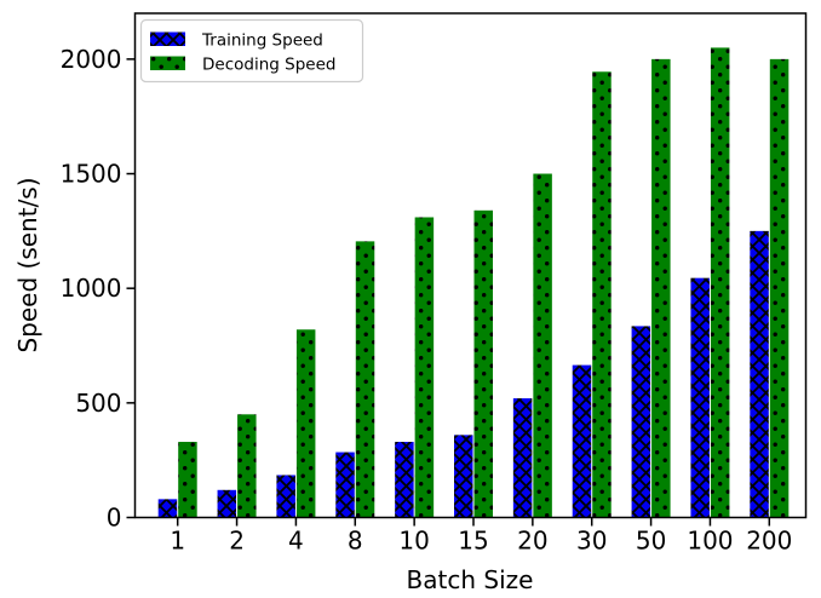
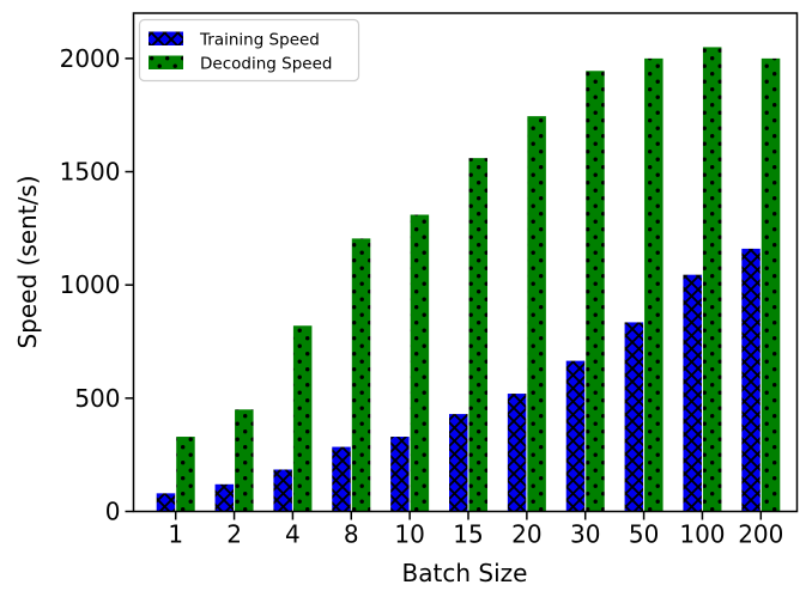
Training Speed/15: 360 -> 430
Decoding Speed/15: 1340 -> 1560
Decoding Speed/20: 1500 -> 1740
Training Speed/200: 1250 -> 1160
